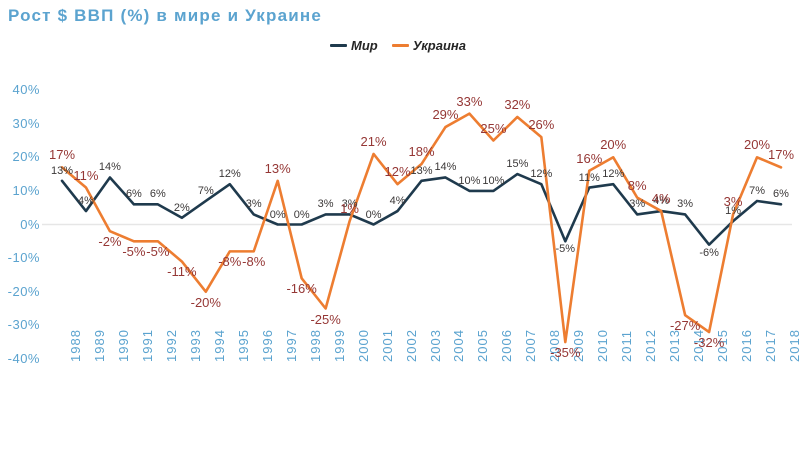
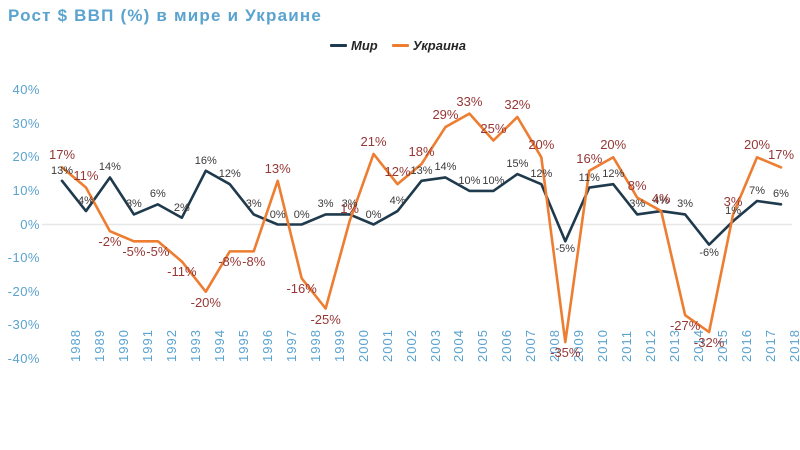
Мир/1991: 6% -> 3%
Мир/1994: 7% -> 16%
Украина/2008: 26% -> 20%
